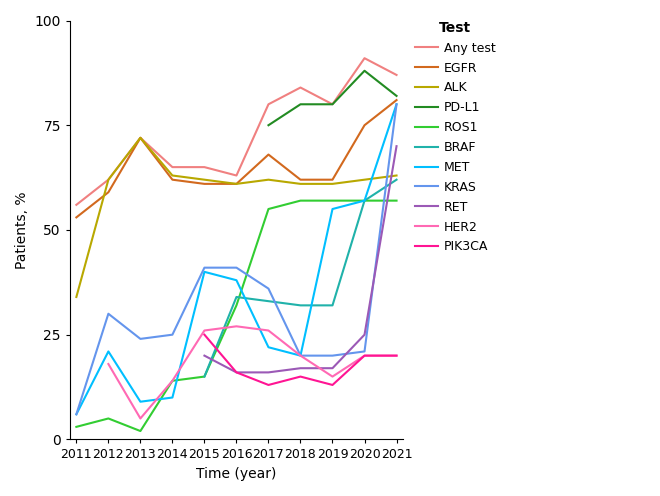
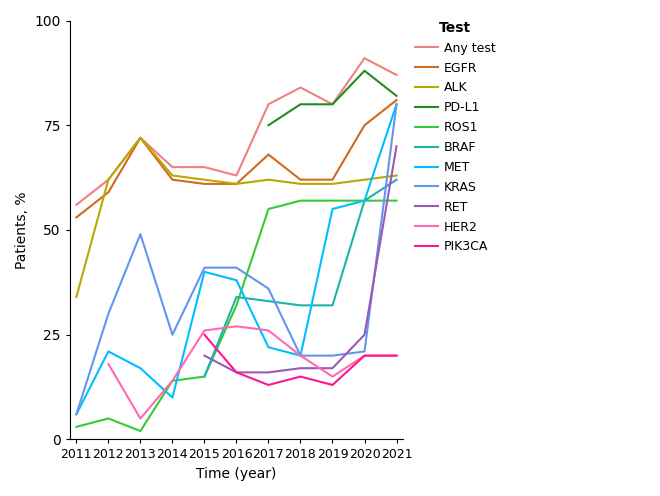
MET/2013: 9 -> 17
KRAS/2013: 24 -> 49
